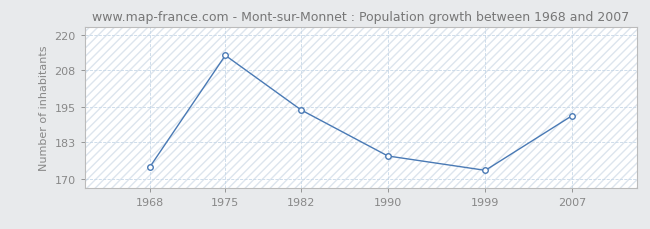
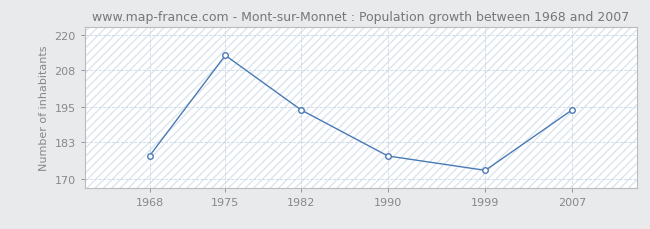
1968: 174 -> 178
2007: 192 -> 194
